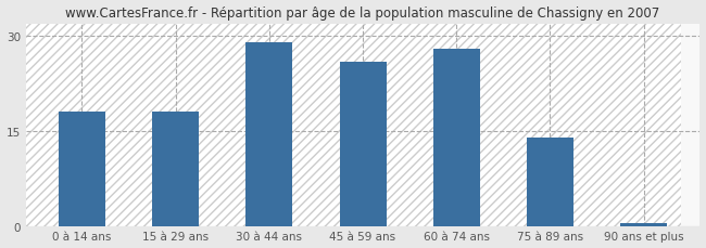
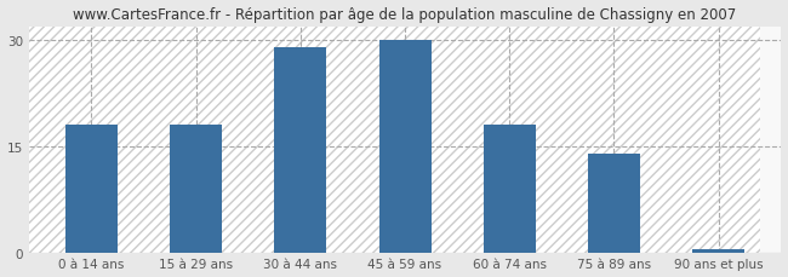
45 à 59 ans: 26.0 -> 30.0
60 à 74 ans: 28.0 -> 18.0
